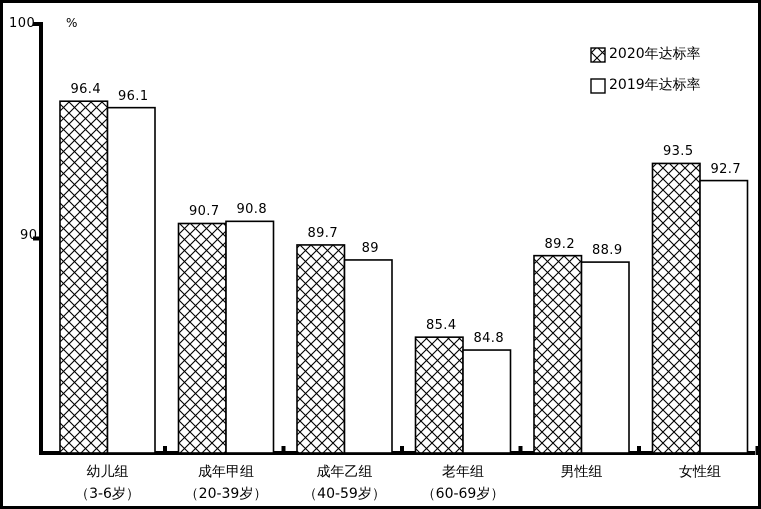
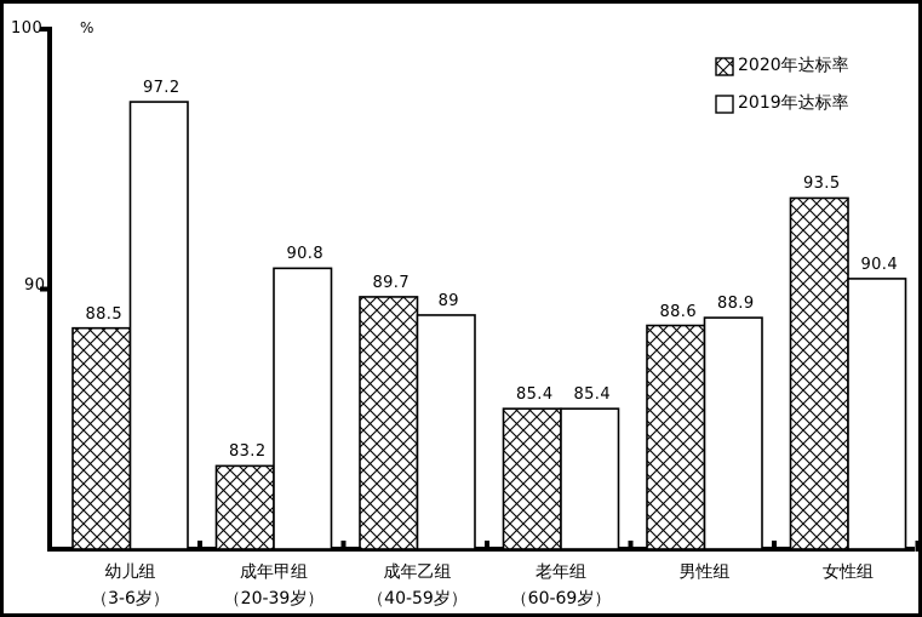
2020年达标率/幼儿组: 96.4 -> 88.5
2019年达标率/幼儿组: 96.1 -> 97.2
2020年达标率/成年甲组: 90.7 -> 83.2
2019年达标率/老年组: 84.8 -> 85.4
2020年达标率/男性组: 89.2 -> 88.6
2019年达标率/女性组: 92.7 -> 90.4
